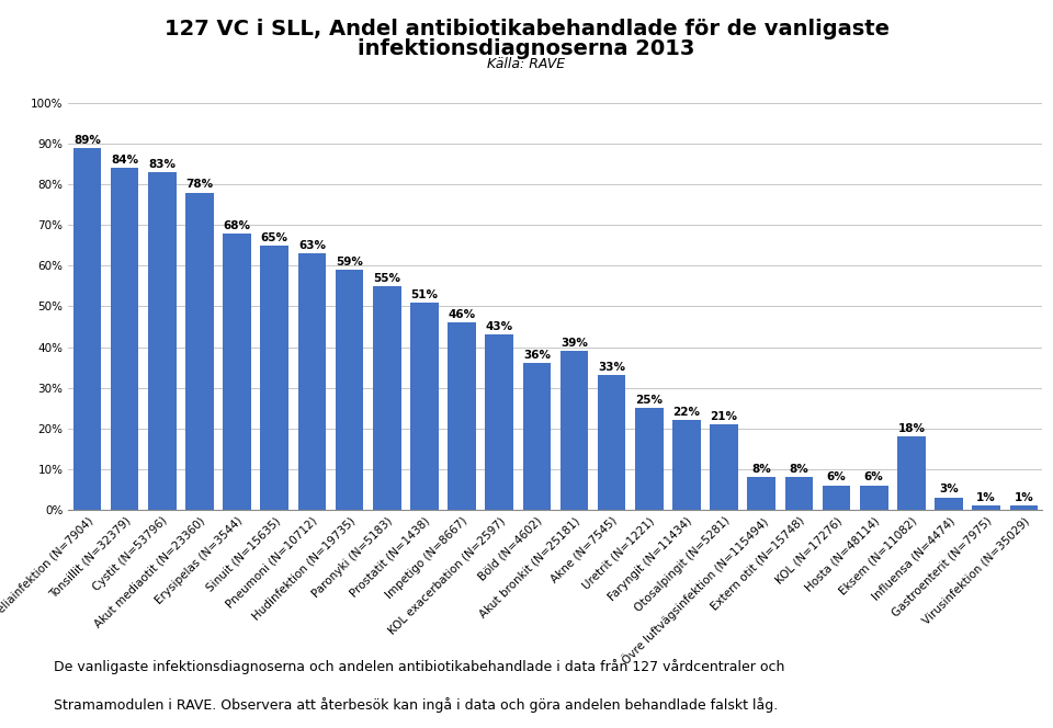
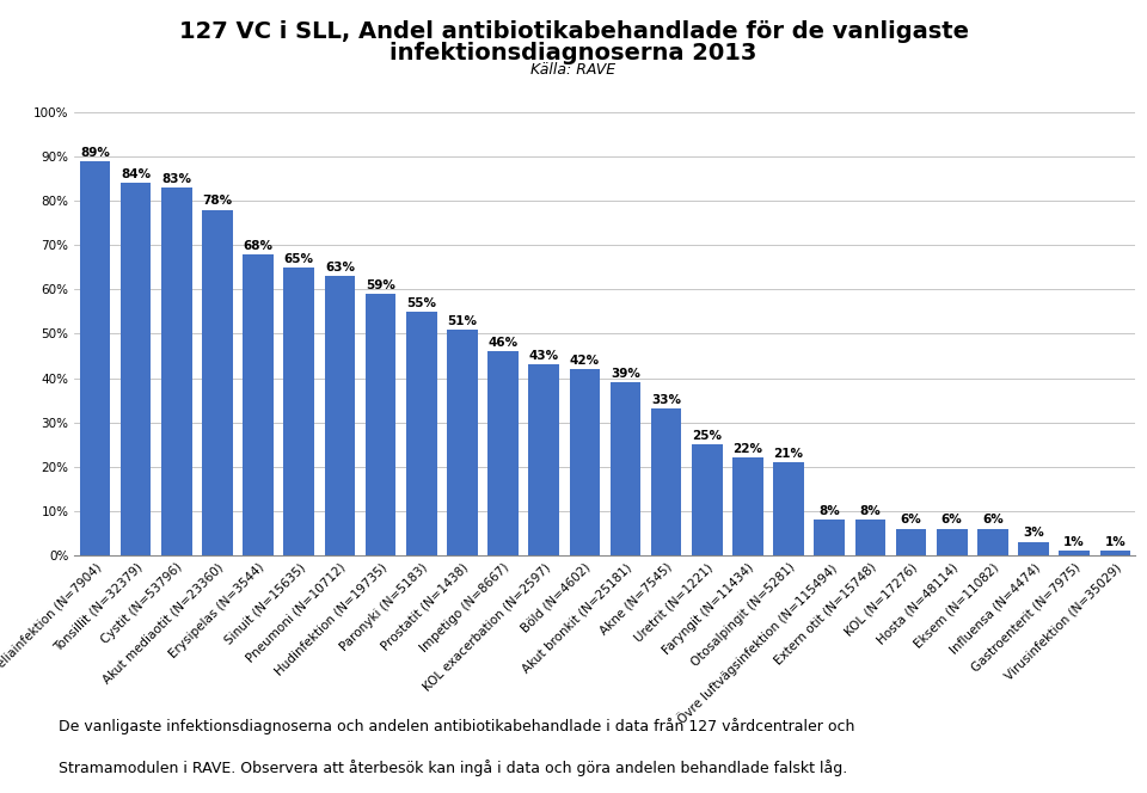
Böld (N=4602): 36% -> 42%
Eksem (N=11082): 18% -> 6%
